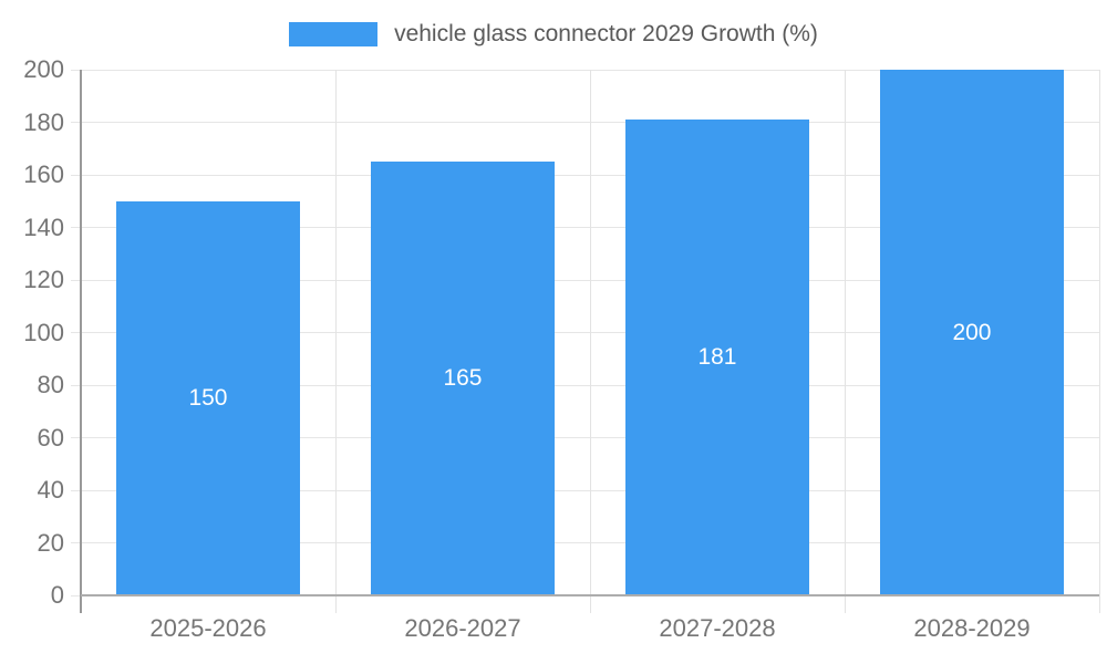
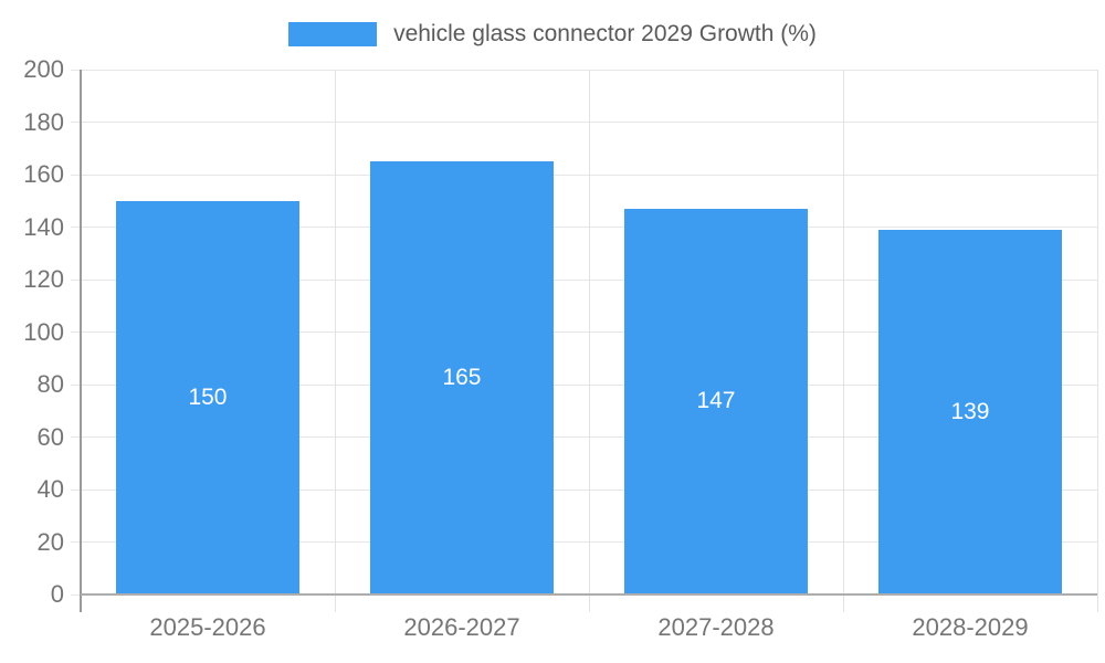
2027-2028: 181 -> 147
2028-2029: 200 -> 139
